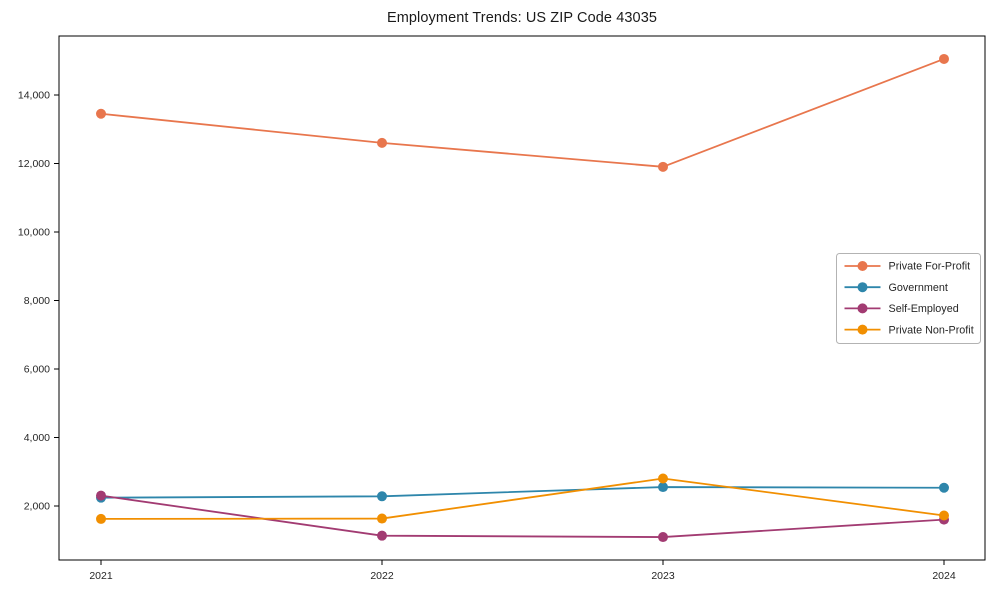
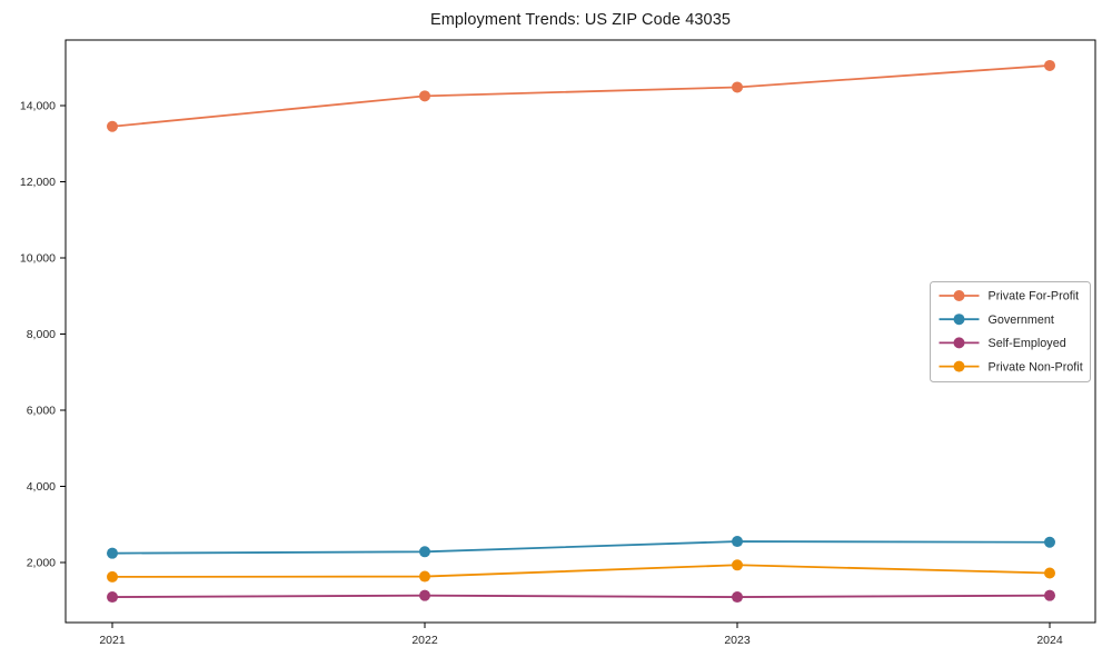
Self-Employed/2021: 2300 -> 1100
Private For-Profit/2022: 12600 -> 14200
Private For-Profit/2023: 11900 -> 14500
Private Non-Profit/2023: 2800 -> 1900
Self-Employed/2024: 1600 -> 1100
